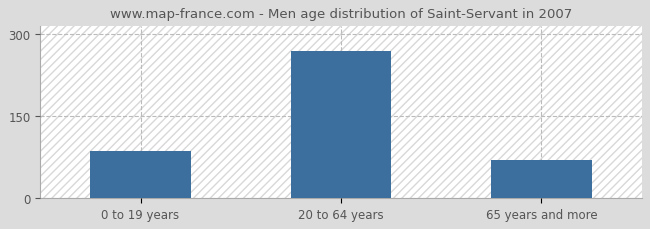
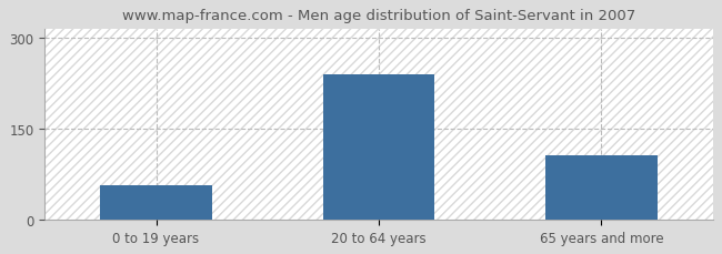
0 to 19 years: 85 -> 56
20 to 64 years: 268 -> 240
65 years and more: 70 -> 106
